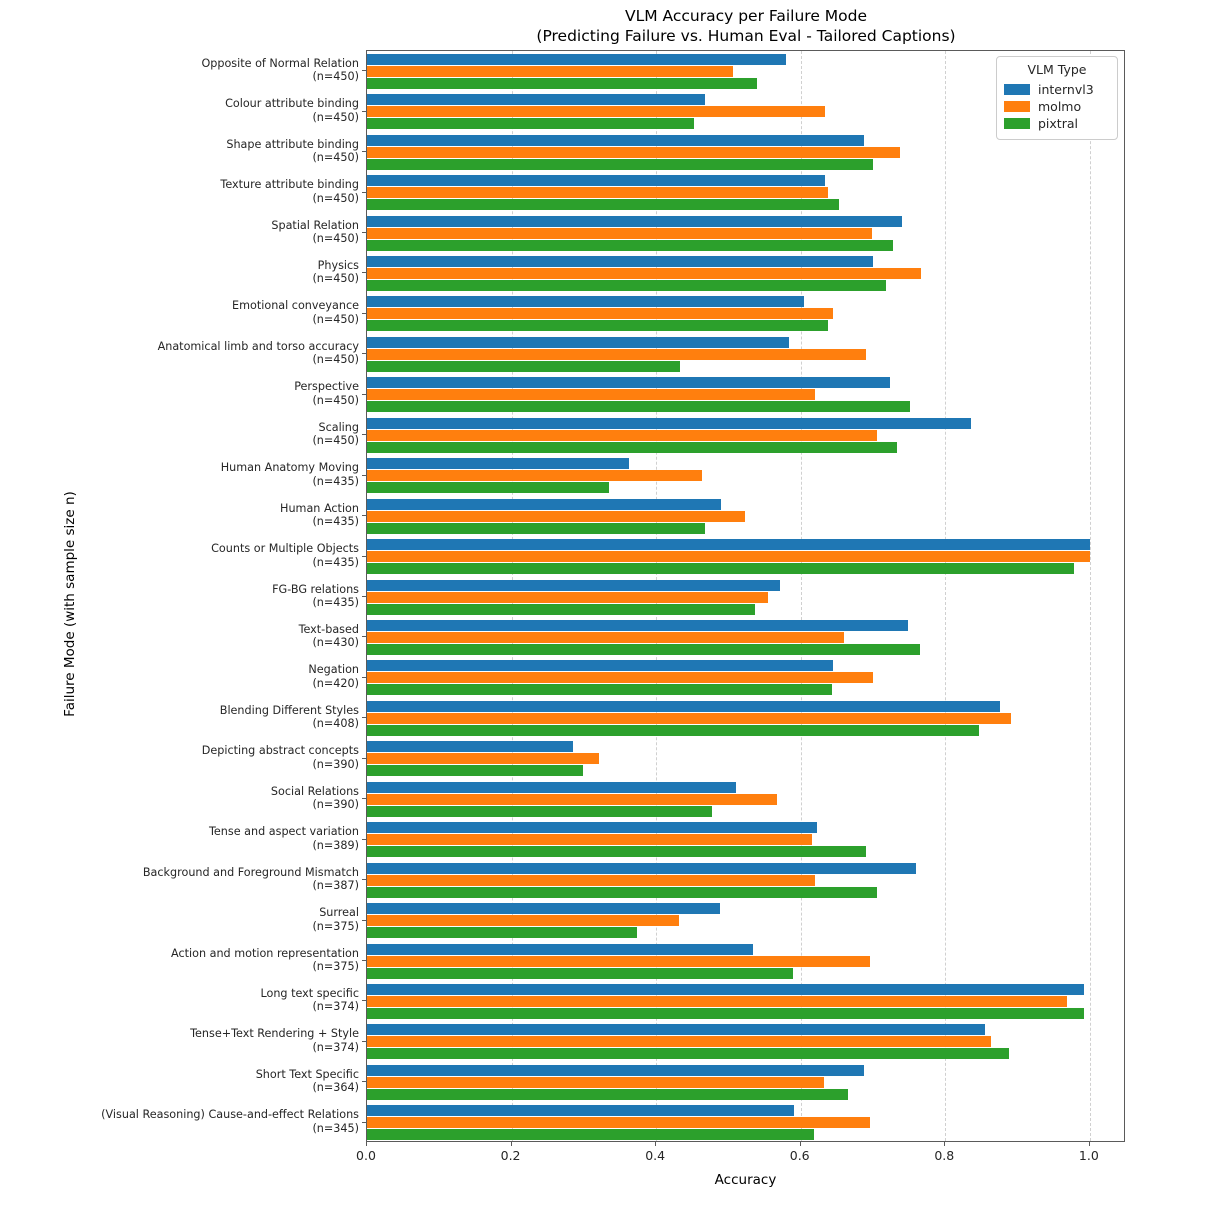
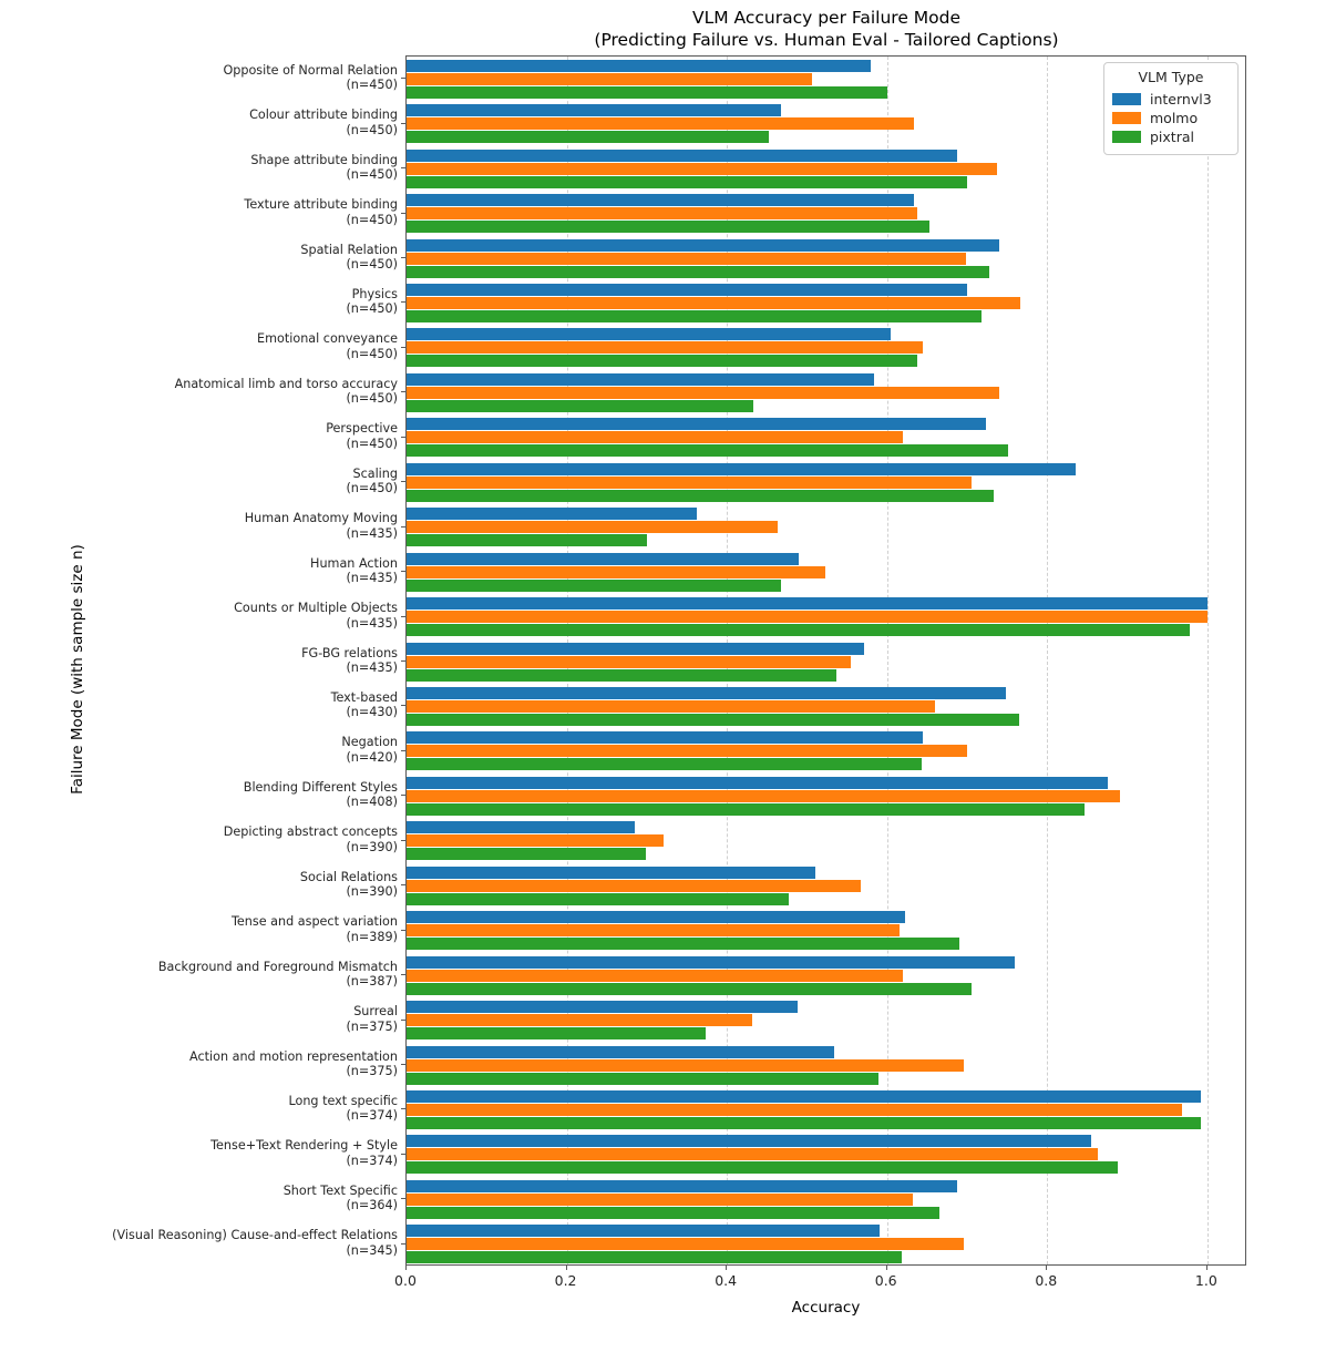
pixtral/Opposite of Normal Relation: 0.54 -> 0.60
molmo/Anatomical limb and torso accuracy: 0.69 -> 0.74
pixtral/Human Anatomy Moving: 0.34 -> 0.30
